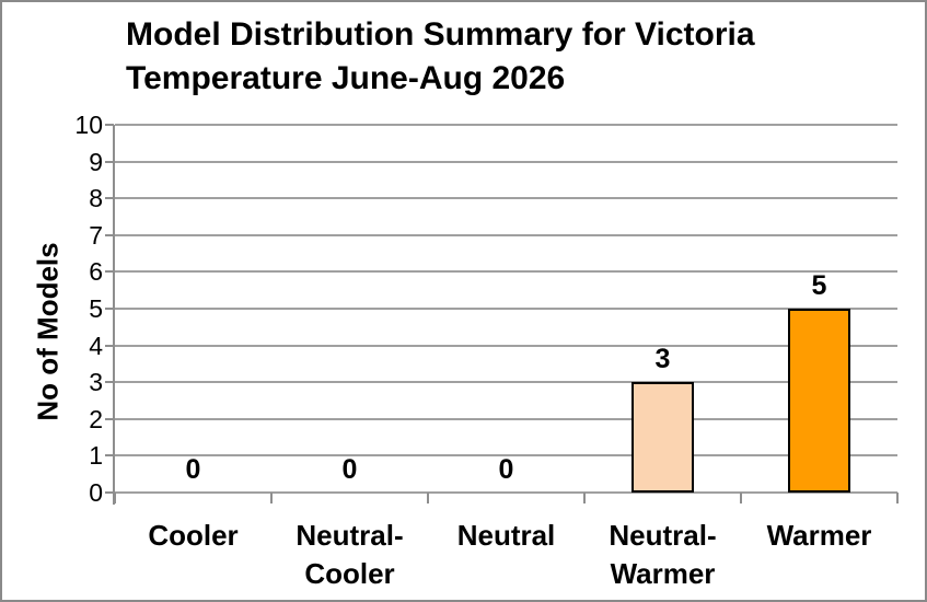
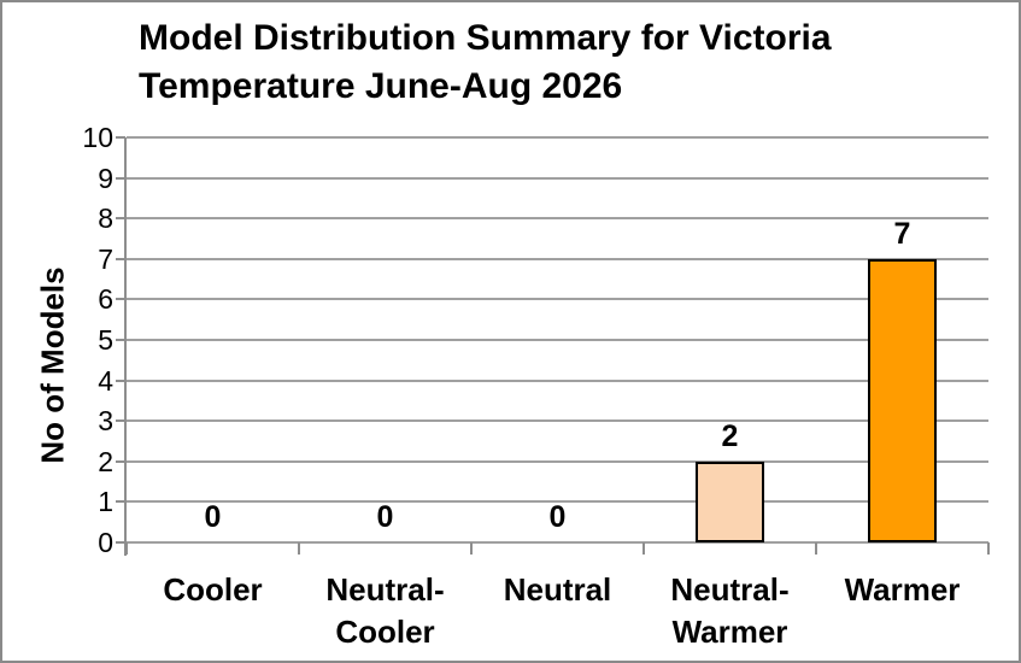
Neutral-Warmer: 3 -> 2
Warmer: 5 -> 7
